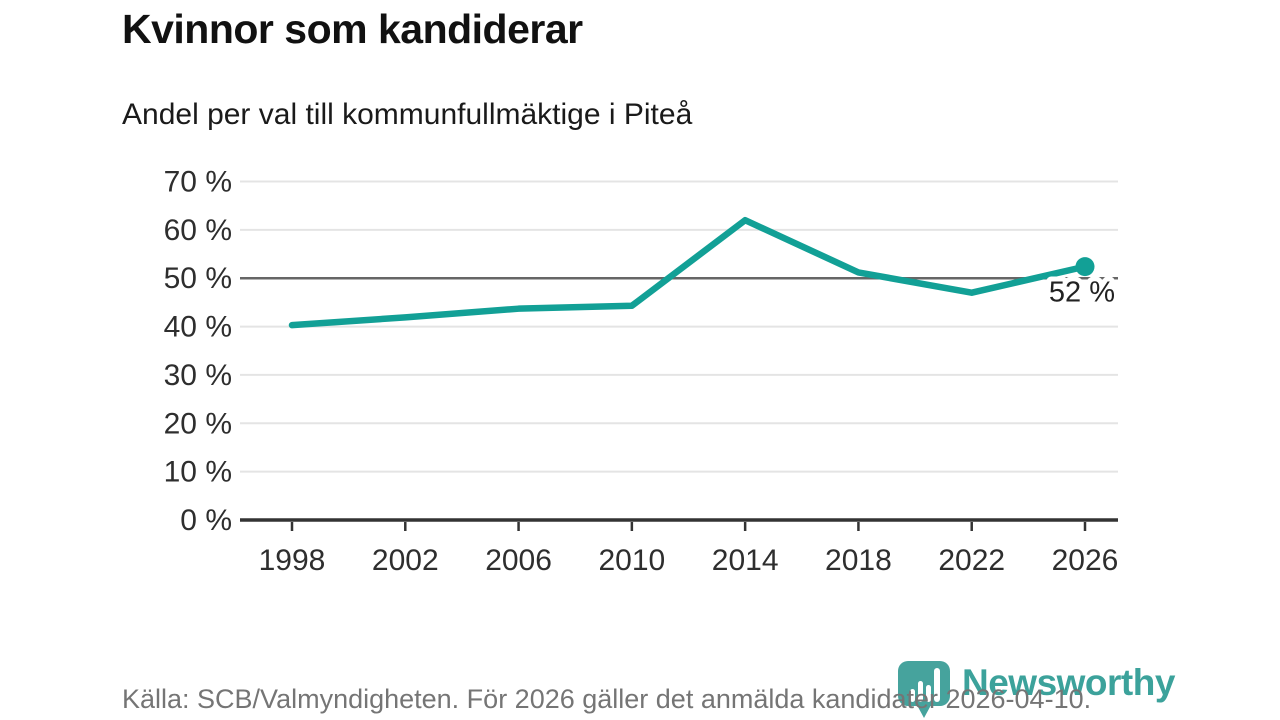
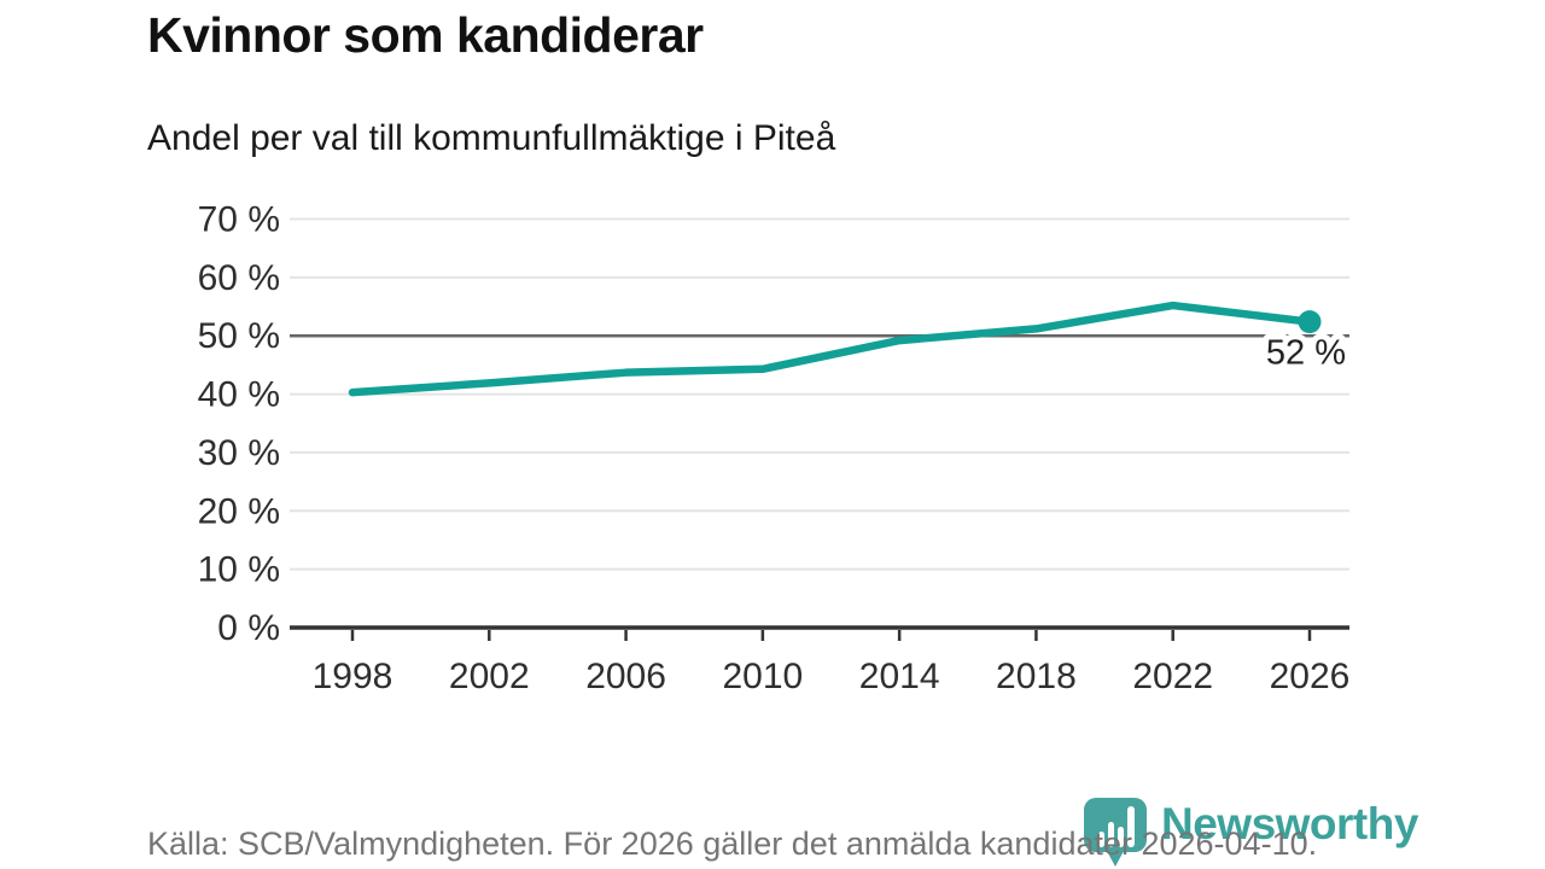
2014: 62% -> 49%
2022: 47% -> 55%
